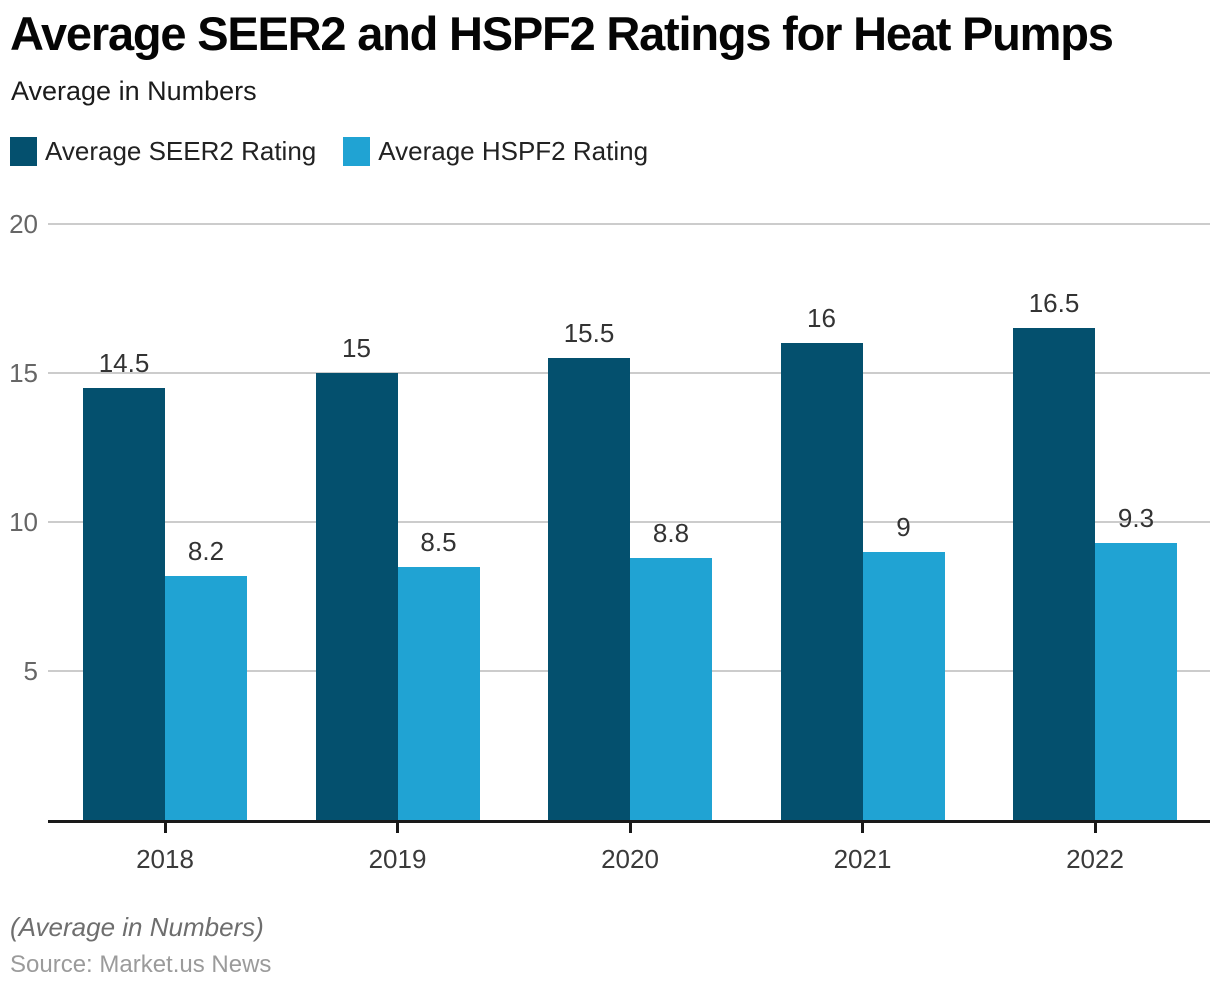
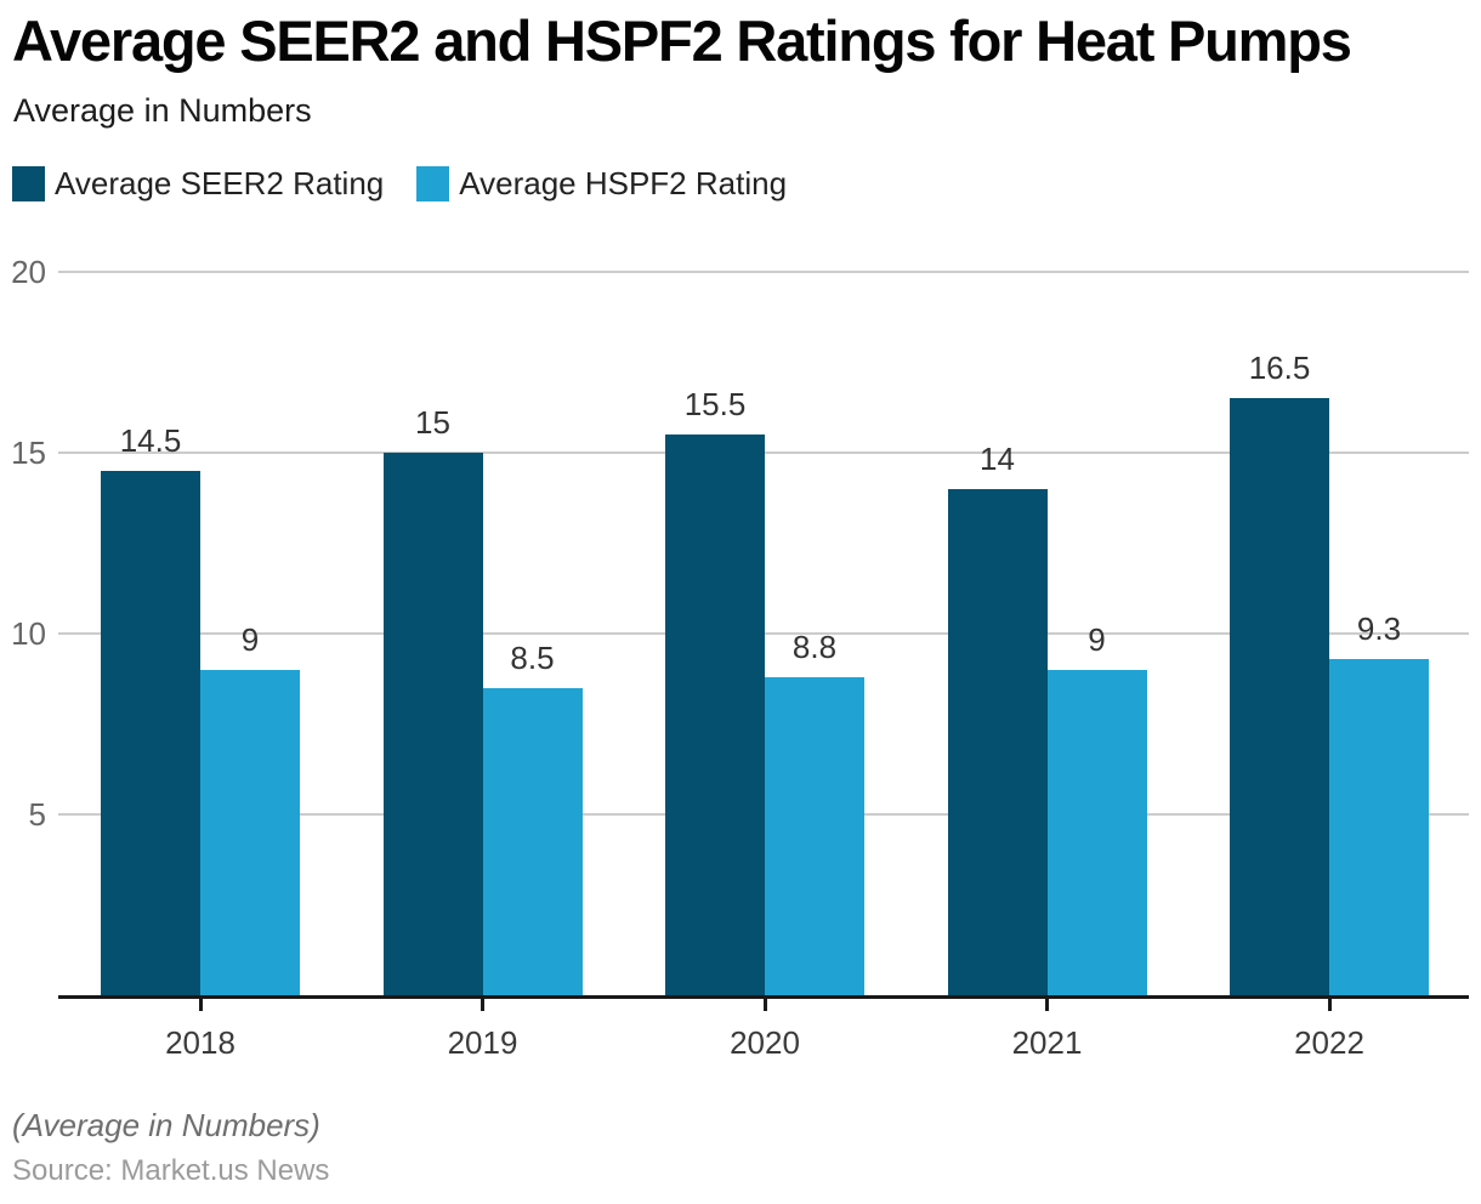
Average HSPF2 Rating/2018: 8.2 -> 9
Average SEER2 Rating/2021: 16 -> 14
